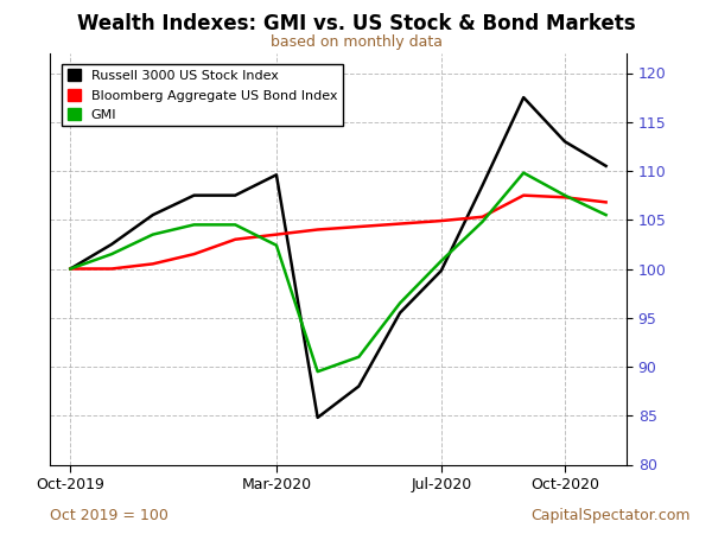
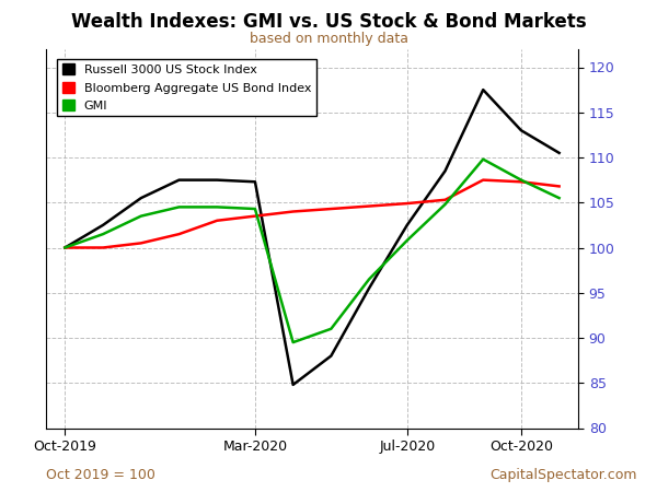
Russell 3000 US Stock Index/Mar-2020: 109.6 -> 107.3
GMI/Mar-2020: 102.4 -> 104.3
Russell 3000 US Stock Index/Jul-2020: 99.8 -> 102.5
